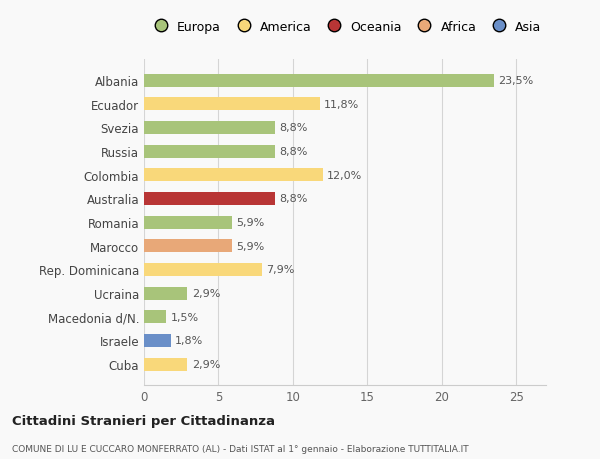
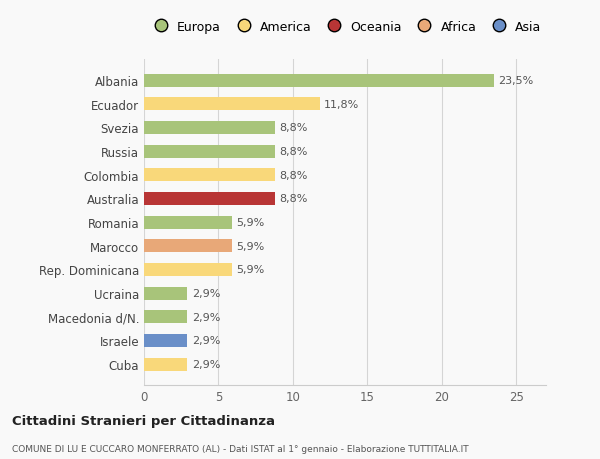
Colombia: 12,0% -> 8,8%
Rep. Dominicana: 7,9% -> 5,9%
Macedonia d/N.: 1,5% -> 2,9%
Israele: 1,8% -> 2,9%
